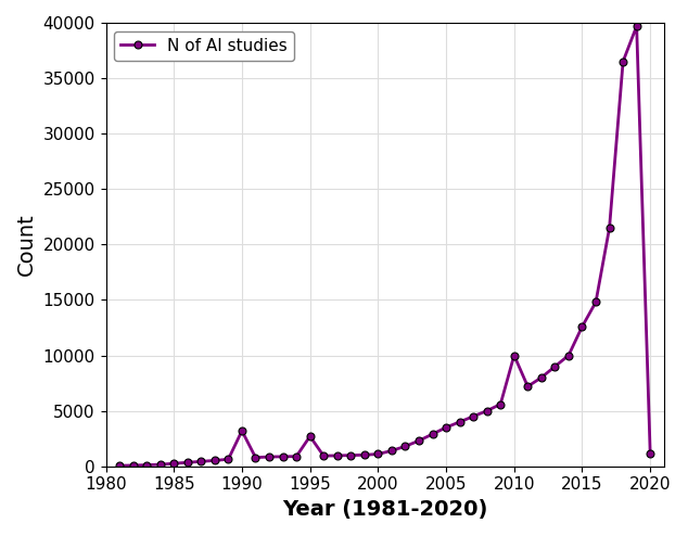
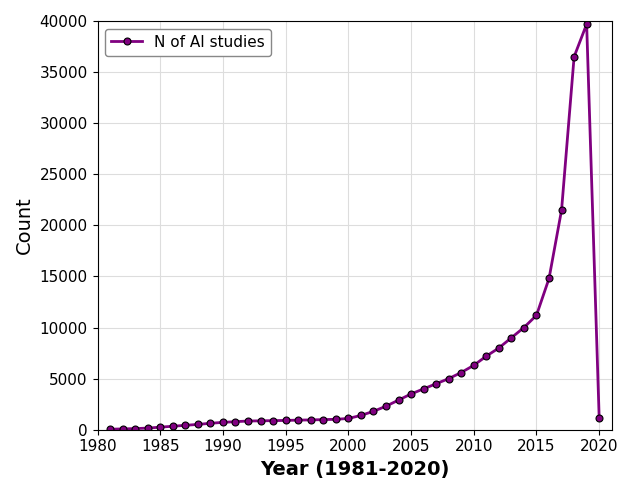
1990: 3200 -> 700
1995: 2700 -> 900
2010: 10000 -> 6300
2015: 12600 -> 11200
